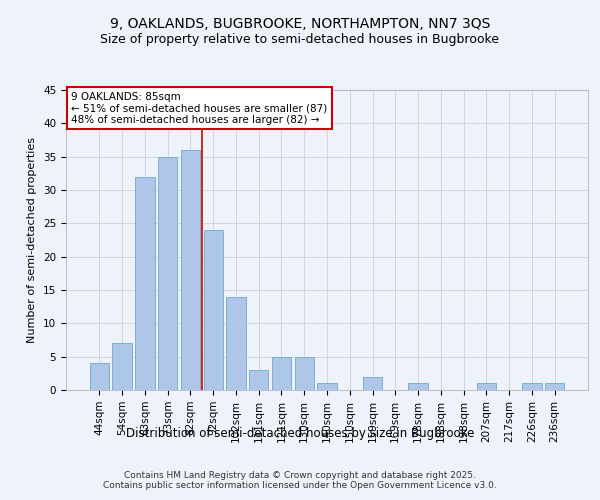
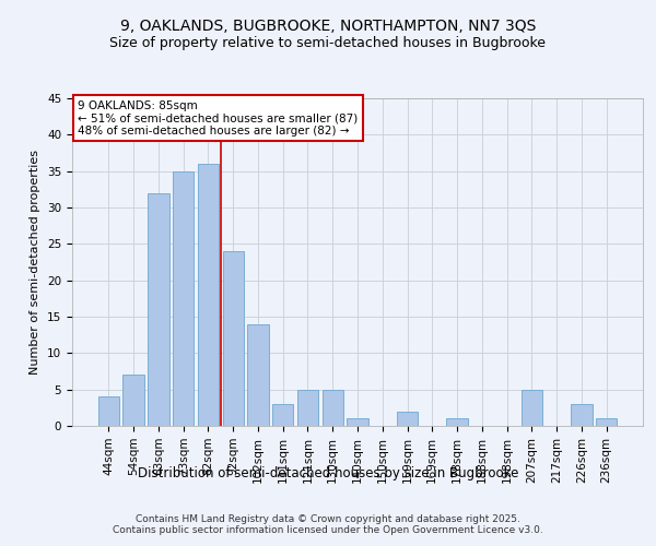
207sqm: 1 -> 5
226sqm: 1 -> 3
